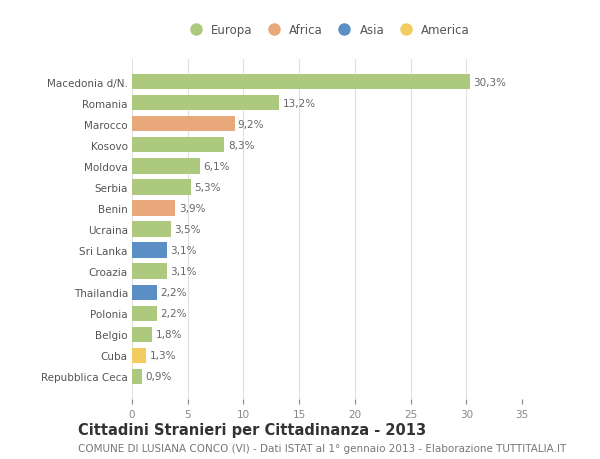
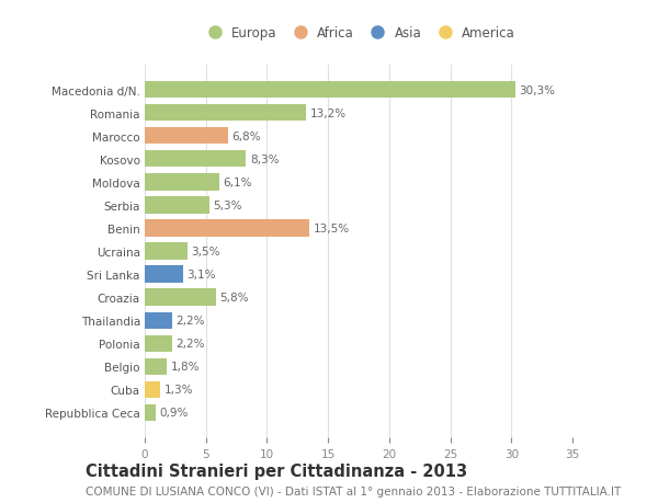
Marocco: 9,2% -> 6,8%
Benin: 3,9% -> 13,5%
Croazia: 3,1% -> 5,8%
